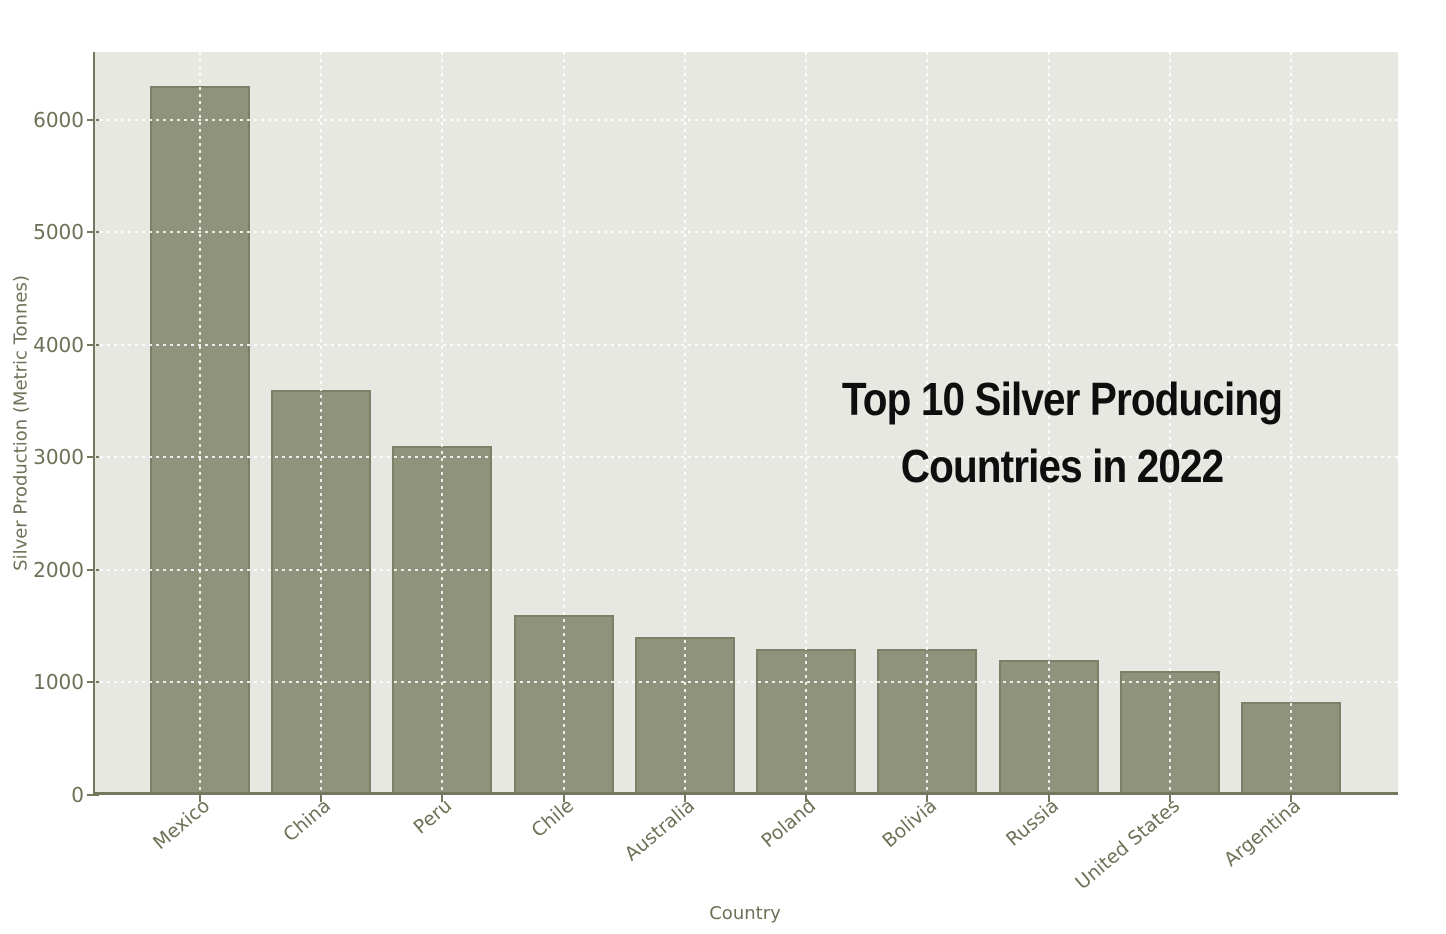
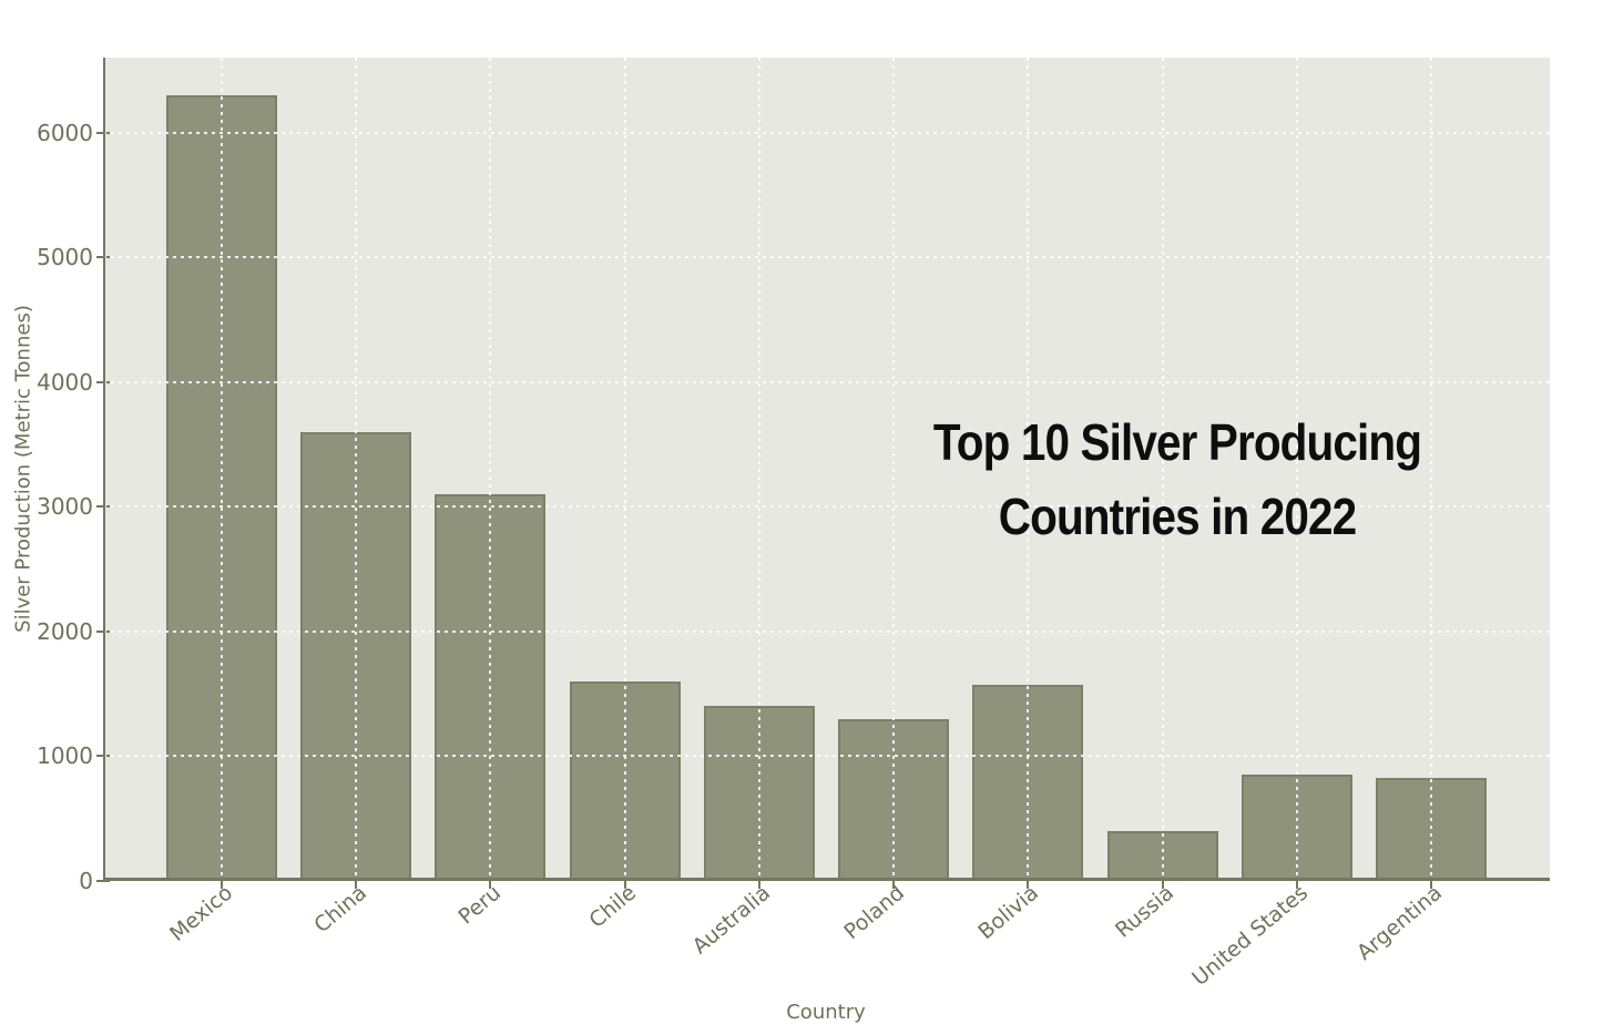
Bolivia: 1300 -> 1570
Russia: 1200 -> 400
United States: 1100 -> 850
